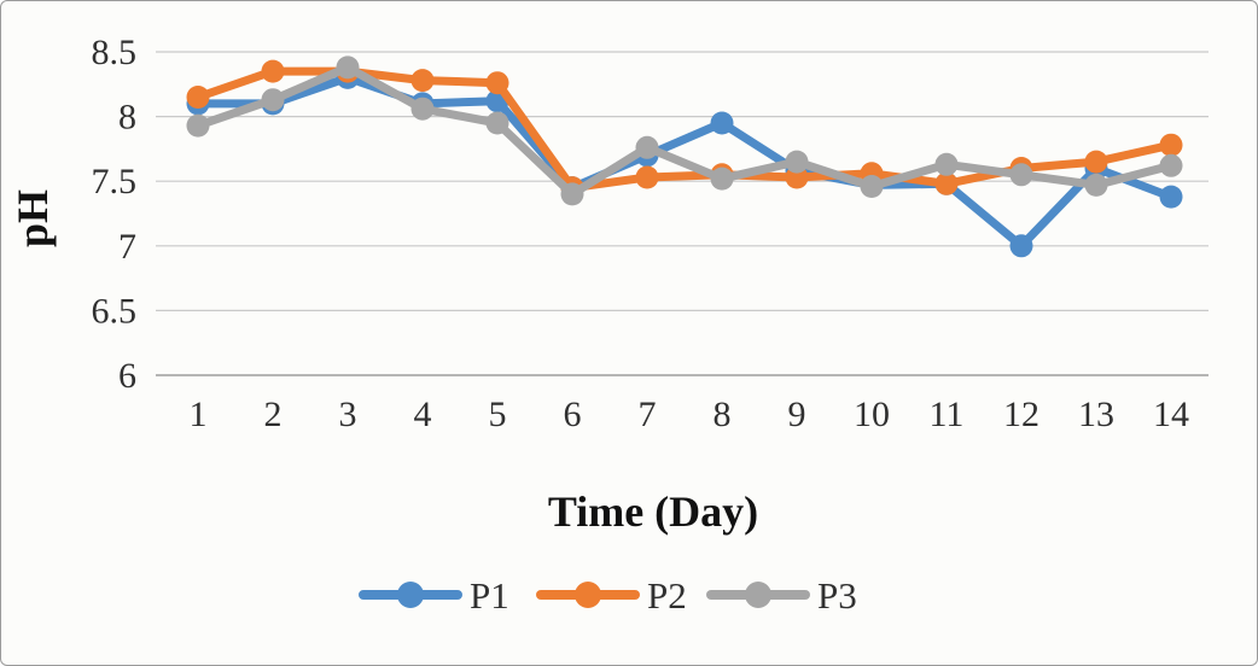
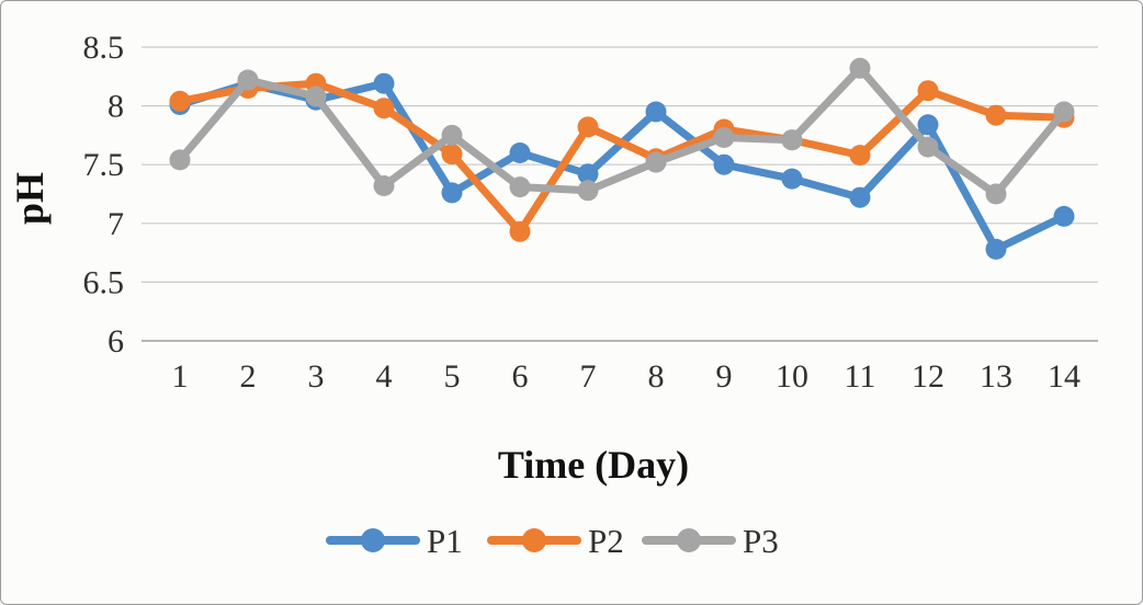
P1/1: 8.10 -> 8.01
P2/1: 8.15 -> 8.04
P3/1: 7.93 -> 7.54
P1/2: 8.10 -> 8.19
P2/2: 8.35 -> 8.15
P3/2: 8.13 -> 8.22
P1/3: 8.30 -> 8.05
P2/3: 8.35 -> 8.19
P3/3: 8.38 -> 8.08
P1/4: 8.10 -> 8.19
P2/4: 8.28 -> 7.98
P3/4: 8.06 -> 7.32
P1/5: 8.12 -> 7.26
P2/5: 8.26 -> 7.59
P3/5: 7.95 -> 7.75
P1/6: 7.45 -> 7.60
P2/6: 7.45 -> 6.93
P3/6: 7.40 -> 7.31
P1/7: 7.70 -> 7.42
P2/7: 7.53 -> 7.82
P3/7: 7.76 -> 7.28
P1/9: 7.58 -> 7.50
P2/9: 7.53 -> 7.80
P3/9: 7.65 -> 7.73
P1/10: 7.47 -> 7.38
P2/10: 7.56 -> 7.71
P3/10: 7.46 -> 7.71
P1/11: 7.48 -> 7.22
P2/11: 7.48 -> 7.58
P3/11: 7.63 -> 8.32
P1/12: 7.00 -> 7.84
P2/12: 7.60 -> 8.13
P3/12: 7.55 -> 7.65
P1/13: 7.60 -> 6.78
P2/13: 7.65 -> 7.92
P3/13: 7.47 -> 7.25
P1/14: 7.38 -> 7.06
P2/14: 7.78 -> 7.90
P3/14: 7.62 -> 7.95
